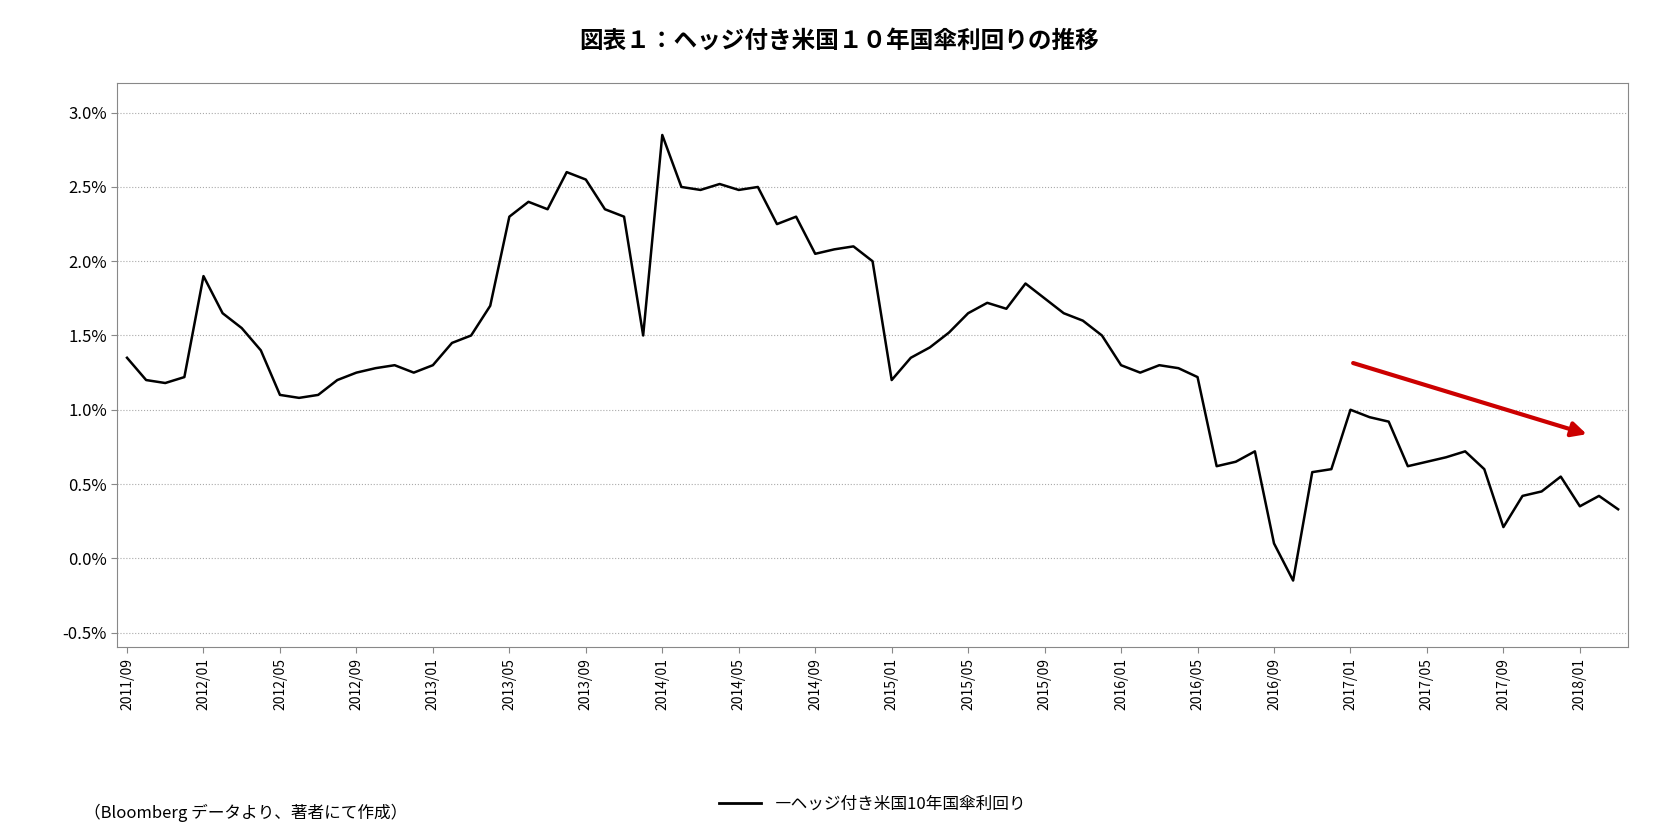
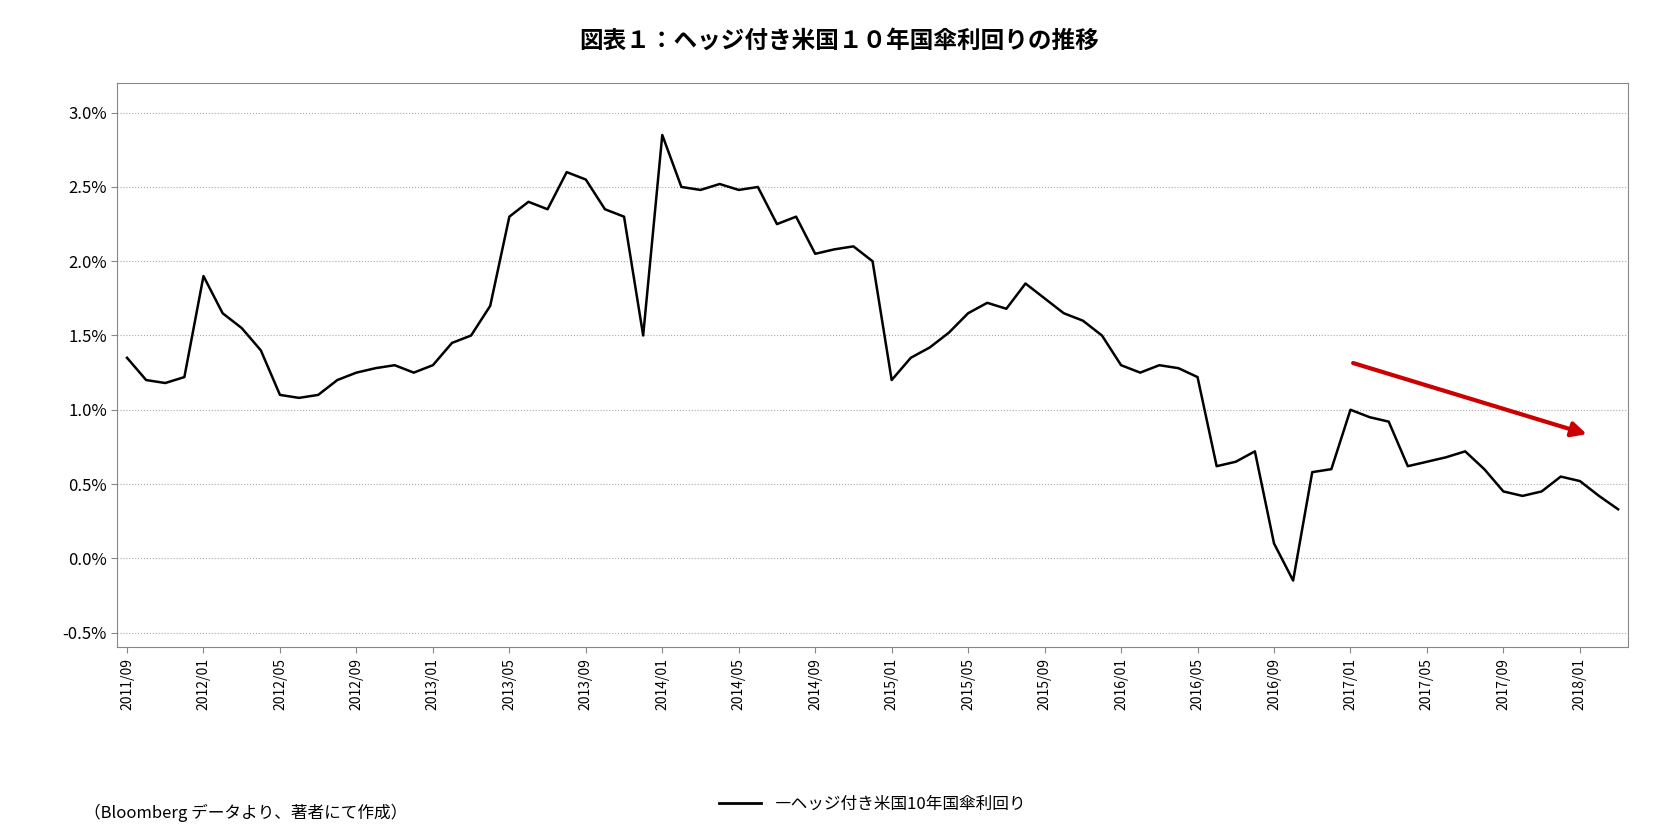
2017/09: 0.21% -> 0.45%
2018/01: 0.35% -> 0.52%
